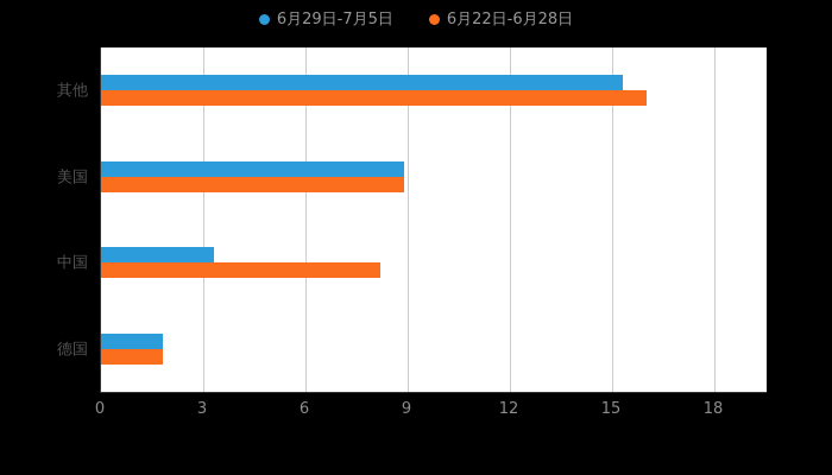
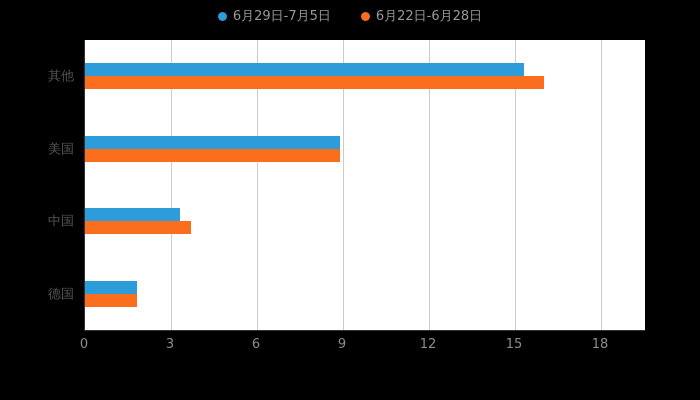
6月22日-6月28日/中国: 8.2 -> 3.7
